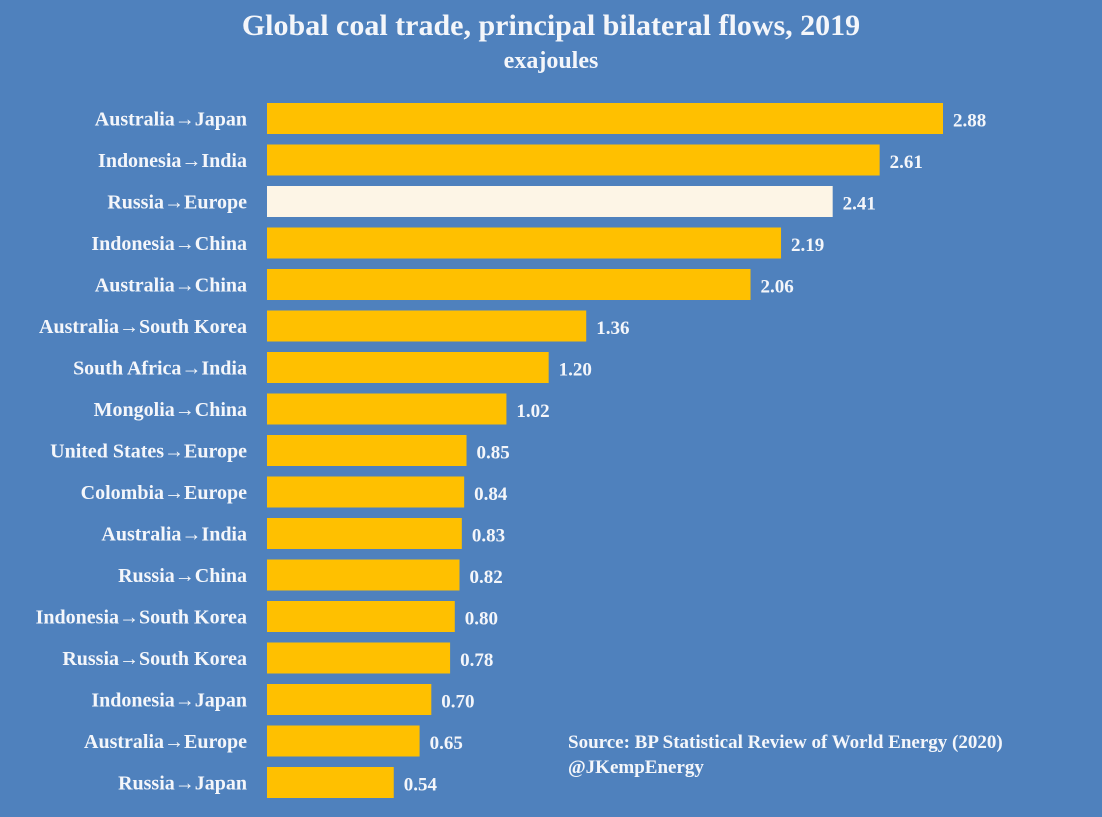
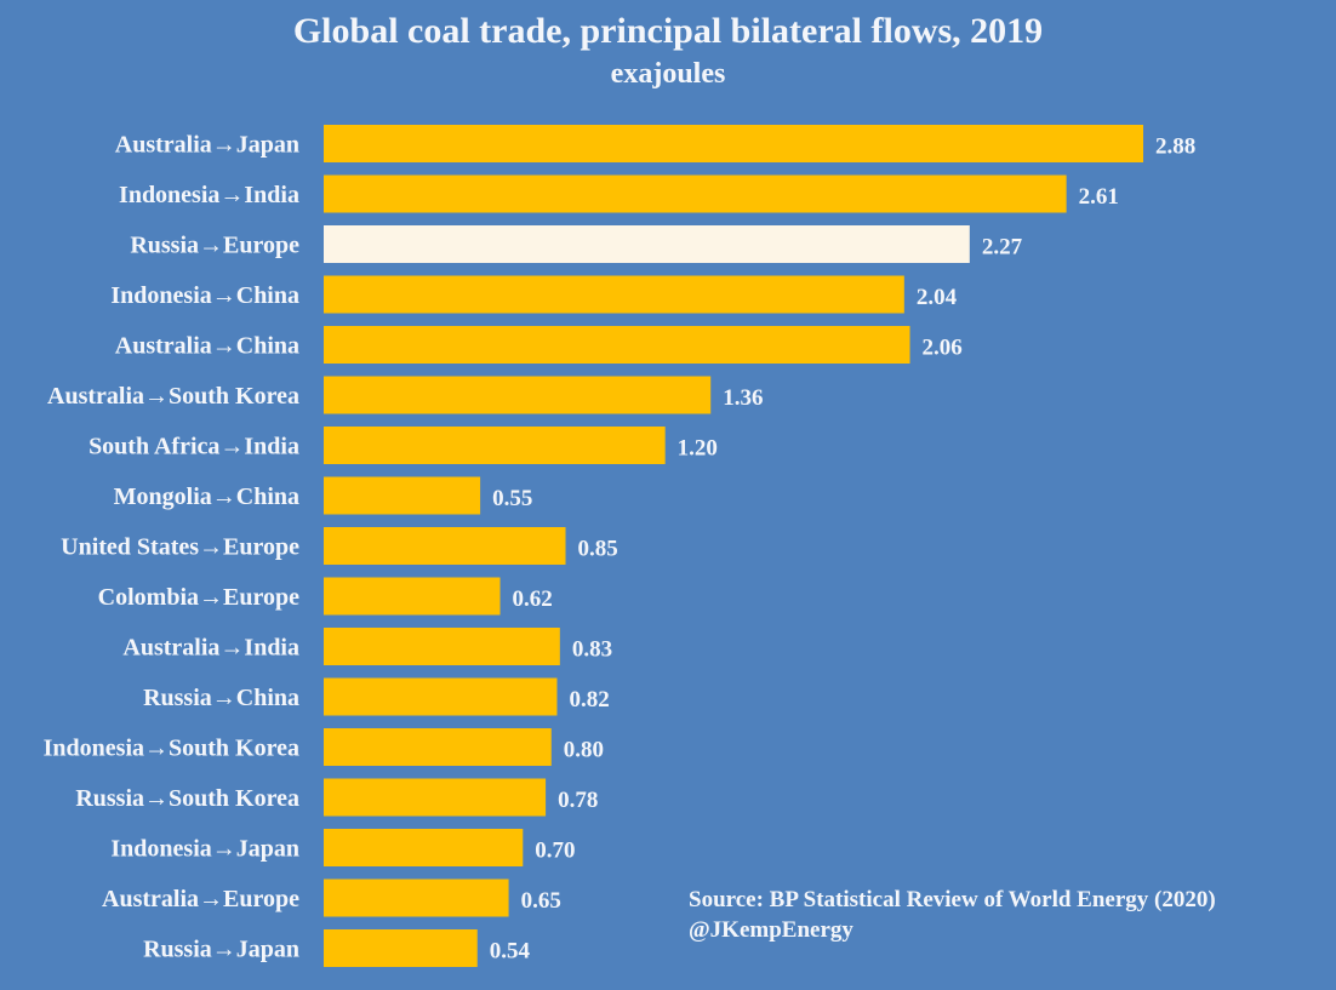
Russia→Europe: 2.41 -> 2.27
Indonesia→China: 2.19 -> 2.04
Mongolia→China: 1.02 -> 0.55
Colombia→Europe: 0.84 -> 0.62
